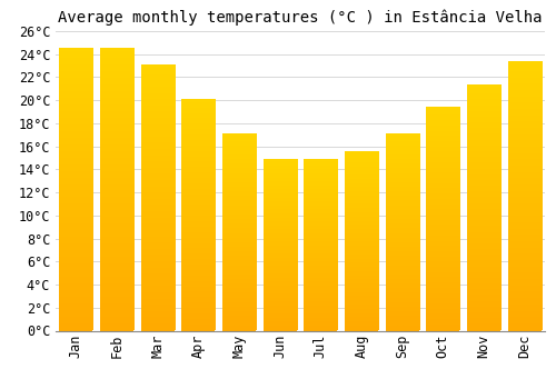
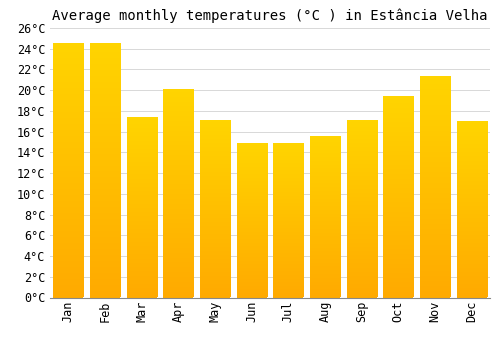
Mar: 23.0°C -> 17.3°C
Dec: 23.3°C -> 16.9°C
